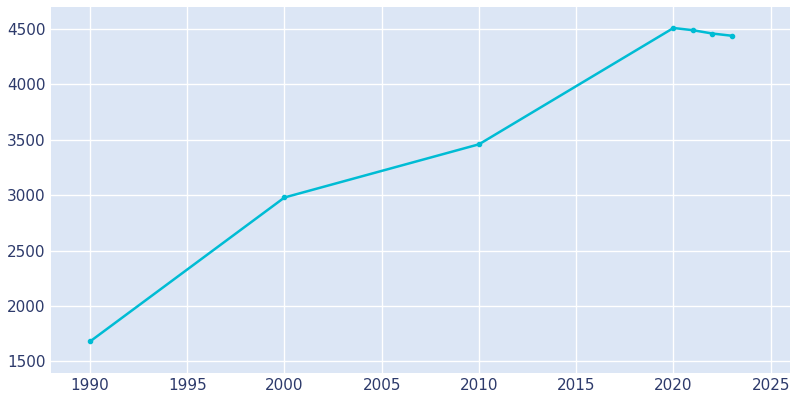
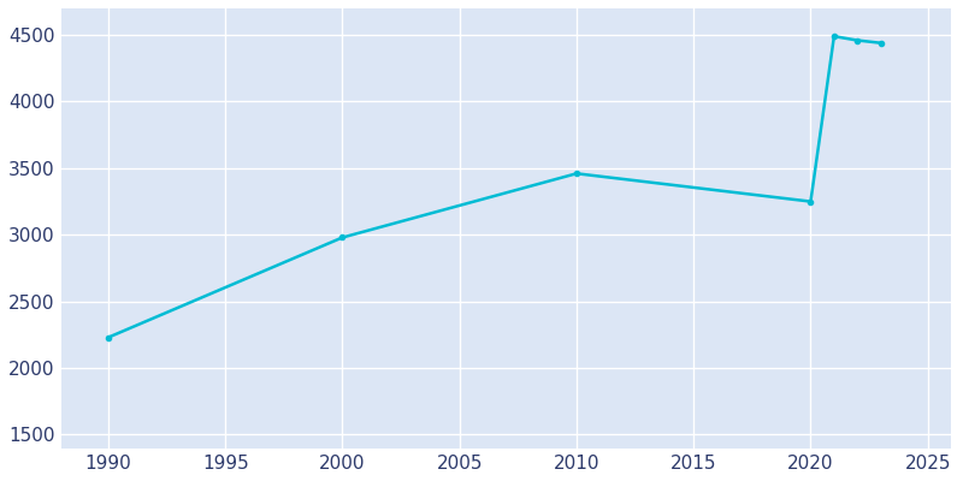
1990: 1680 -> 2230
2020: 4510 -> 3250
